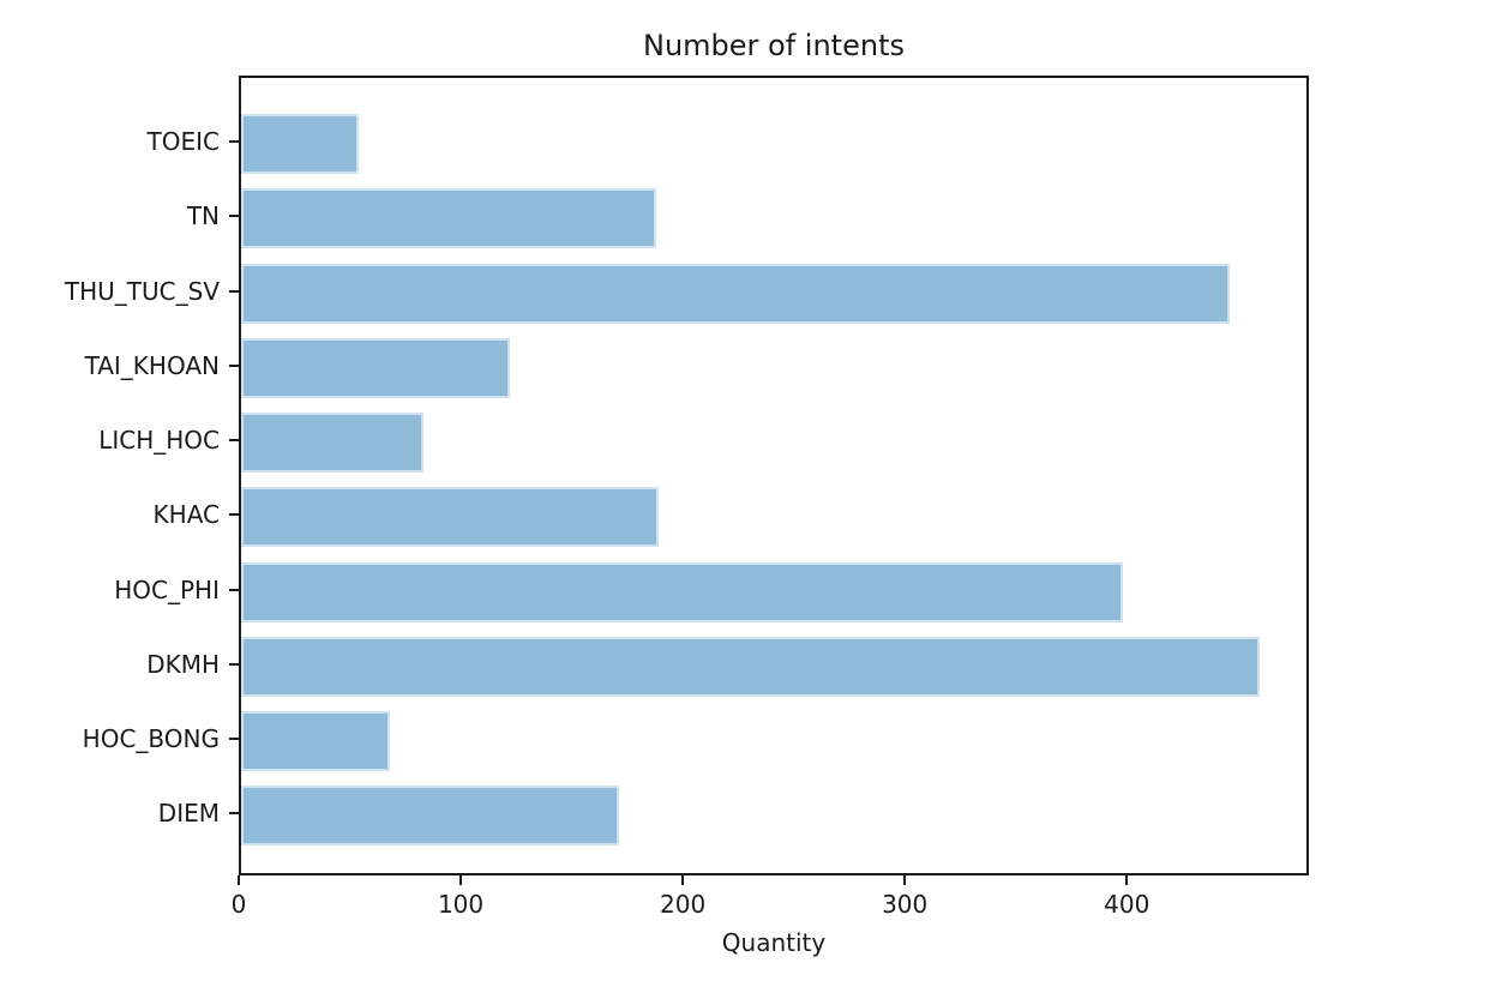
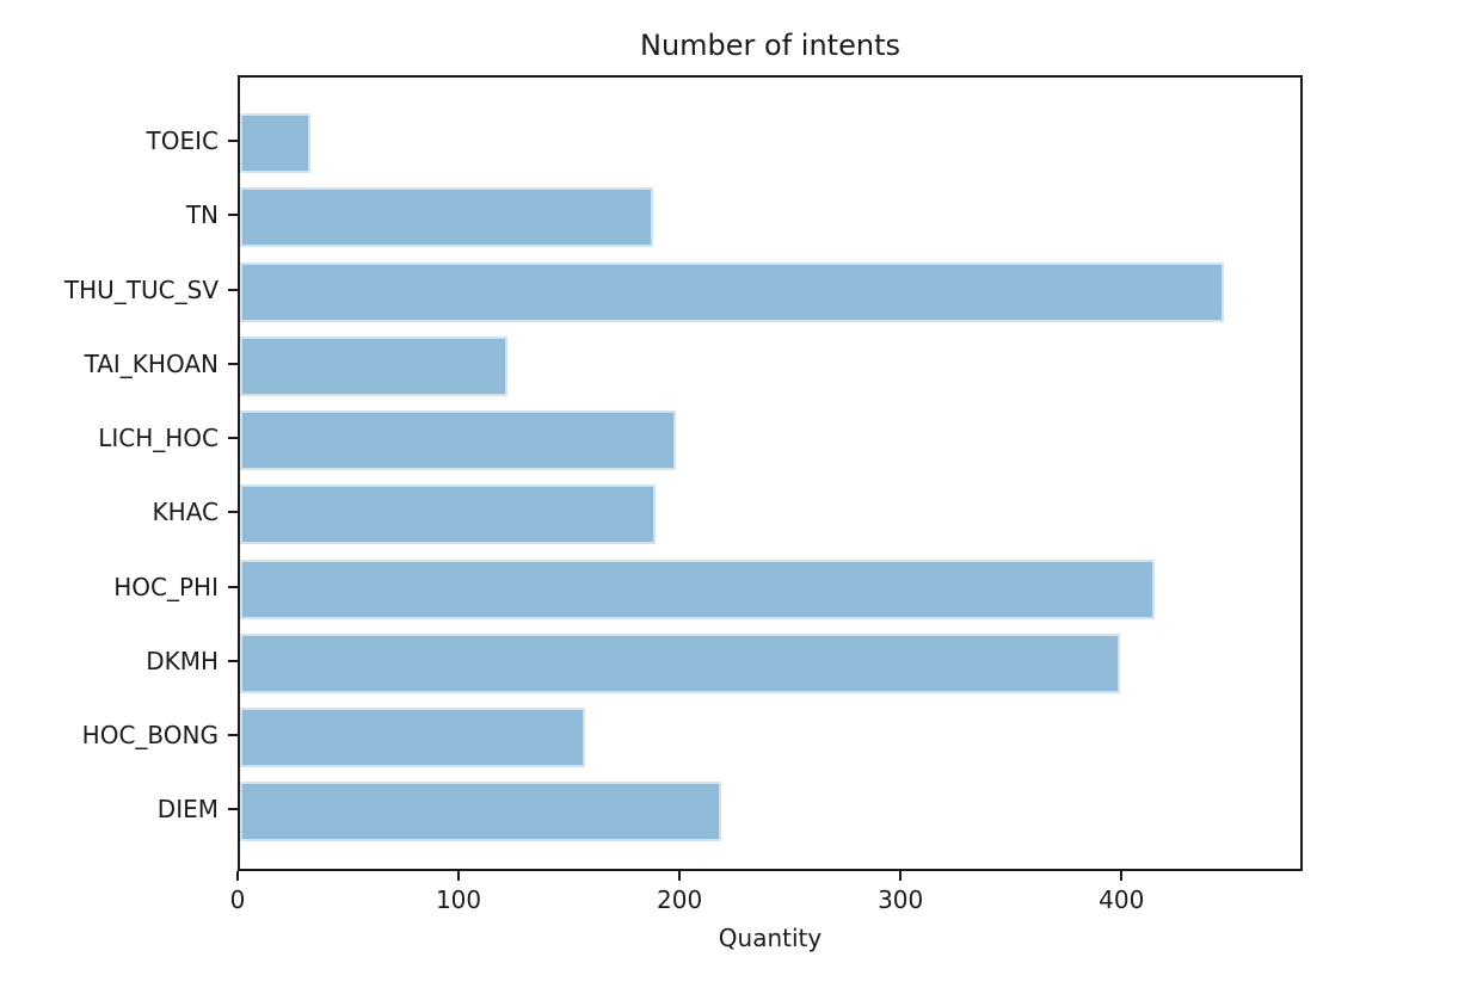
TOEIC: 53 -> 32
LICH_HOC: 82 -> 197
HOC_PHI: 397 -> 414
DKMH: 459 -> 398
HOC_BONG: 67 -> 156
DIEM: 170 -> 218
